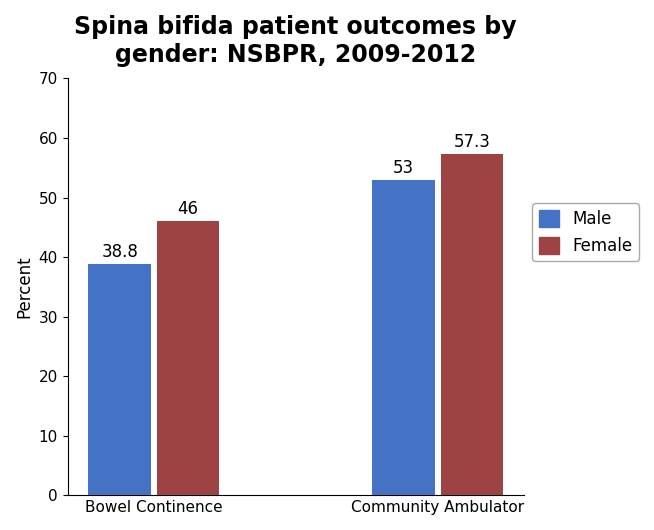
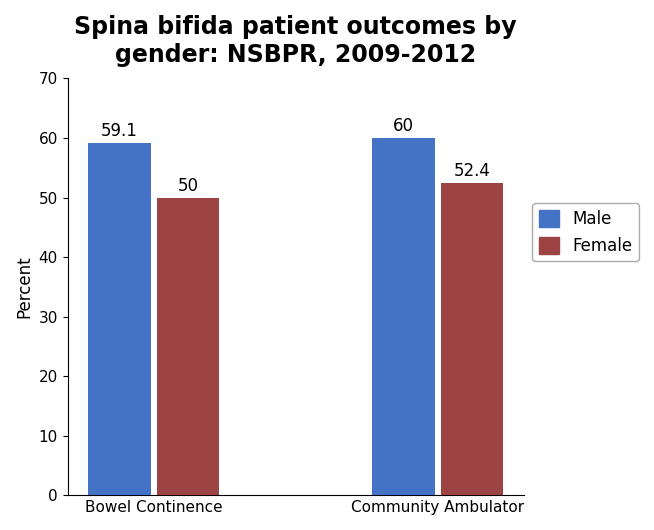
Male/Bowel Continence: 38.8 -> 59.1
Female/Bowel Continence: 46 -> 50
Male/Community Ambulator: 53 -> 60
Female/Community Ambulator: 57.3 -> 52.4
